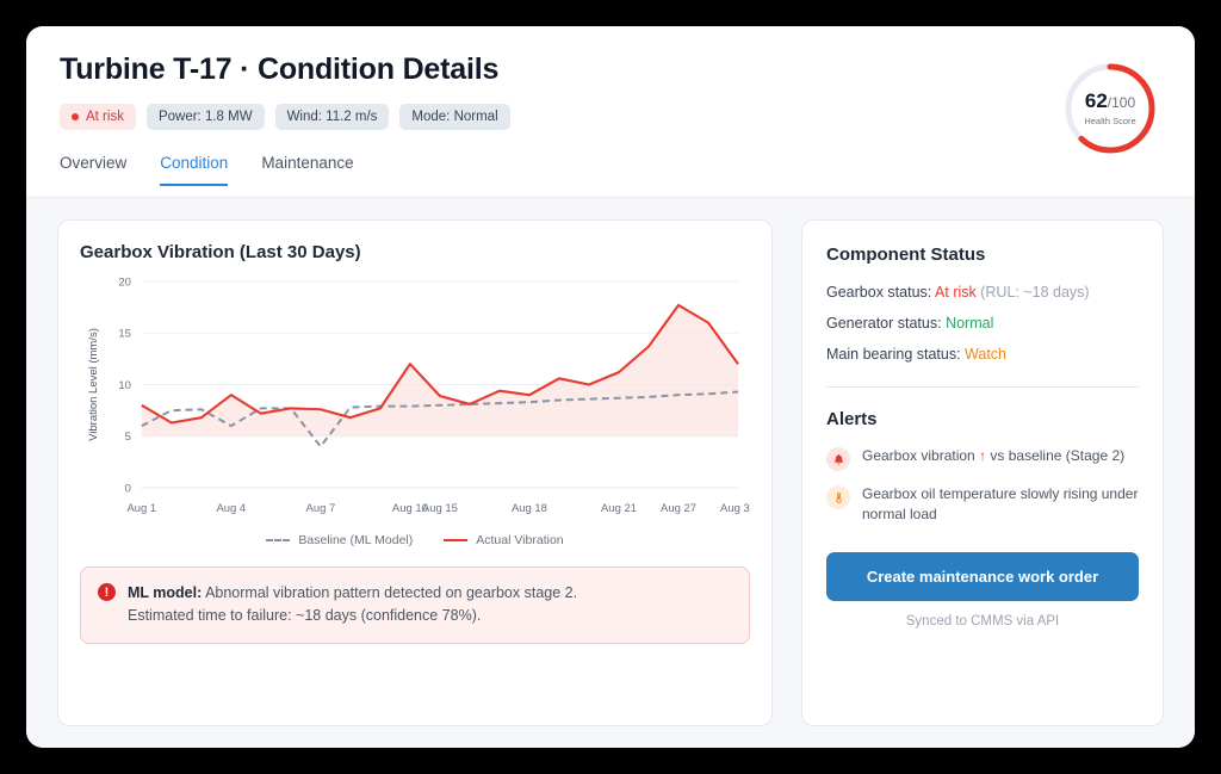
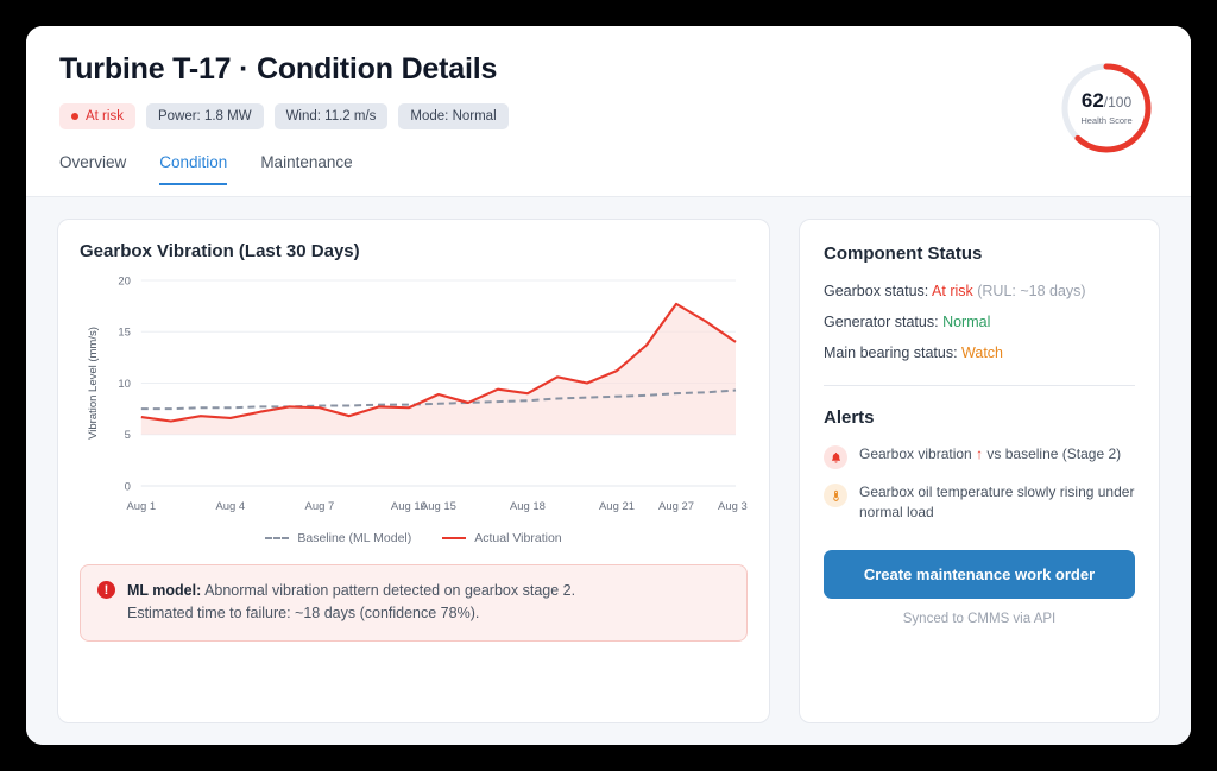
Actual Vibration/Aug 1: 8 -> 7
Baseline (ML Model)/Aug 1: 6 -> 8
Actual Vibration/Aug 4: 9 -> 7
Baseline (ML Model)/Aug 4: 6 -> 8
Baseline (ML Model)/Aug 7: 4 -> 8
Actual Vibration/Aug 10: 12 -> 8
Actual Vibration/Aug 30: 12 -> 14
